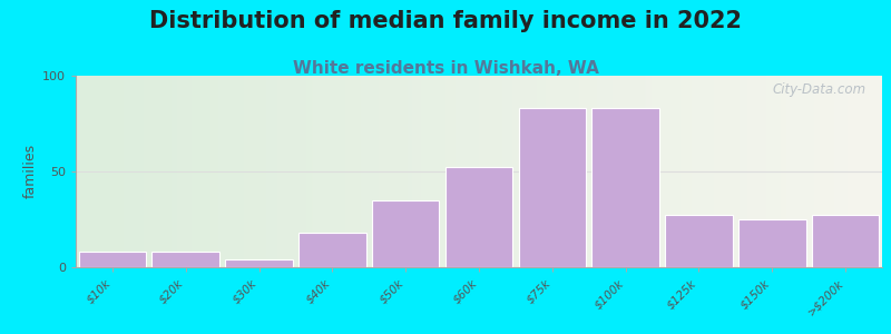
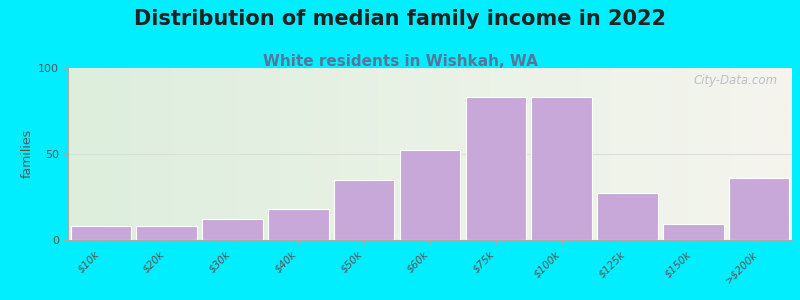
$30k: 4 -> 12
$150k: 25 -> 9
>$200k: 27 -> 36
